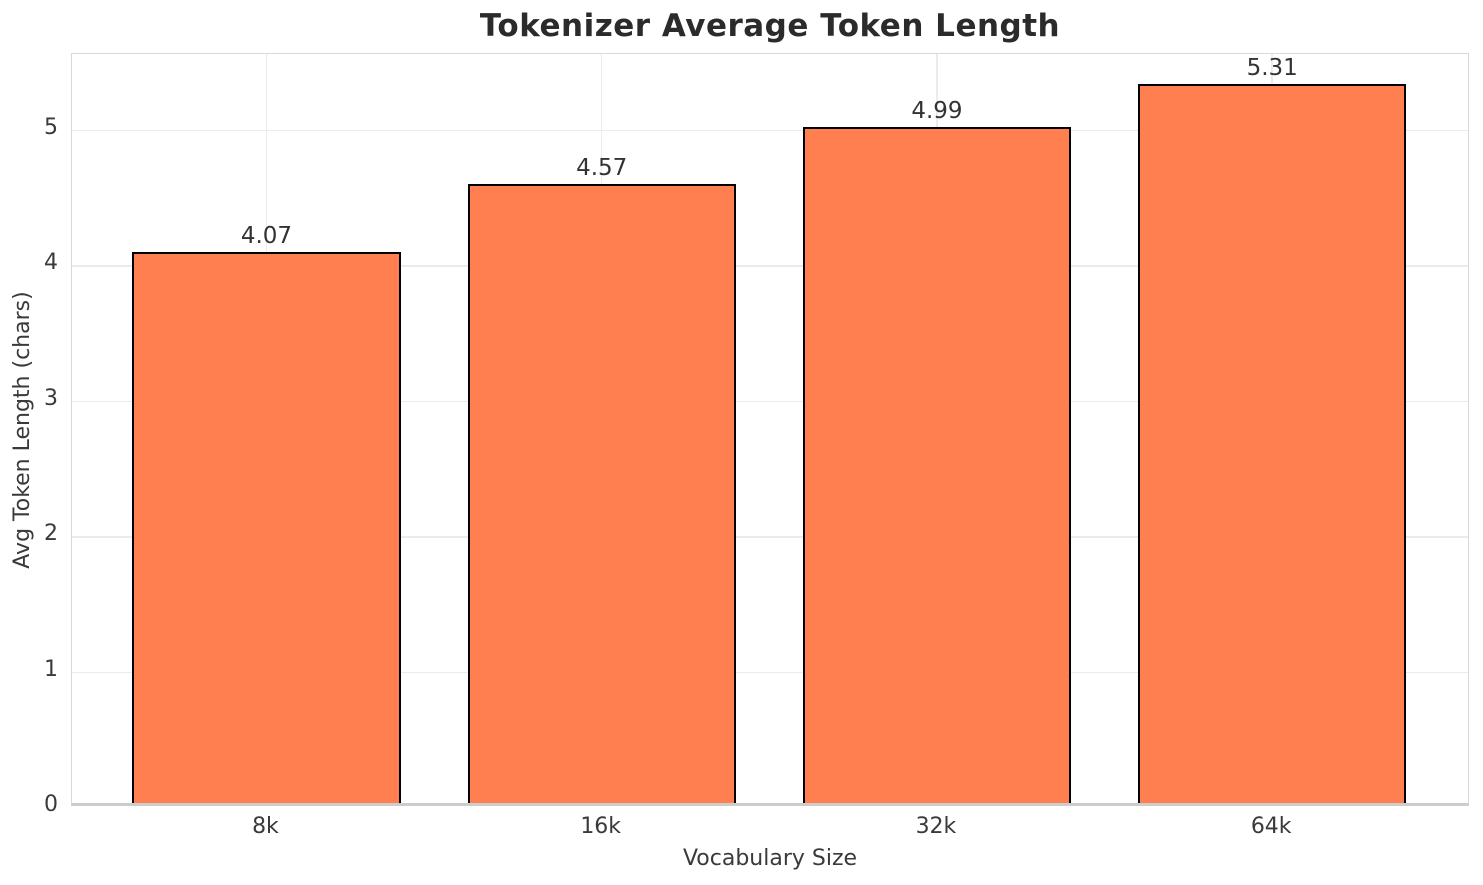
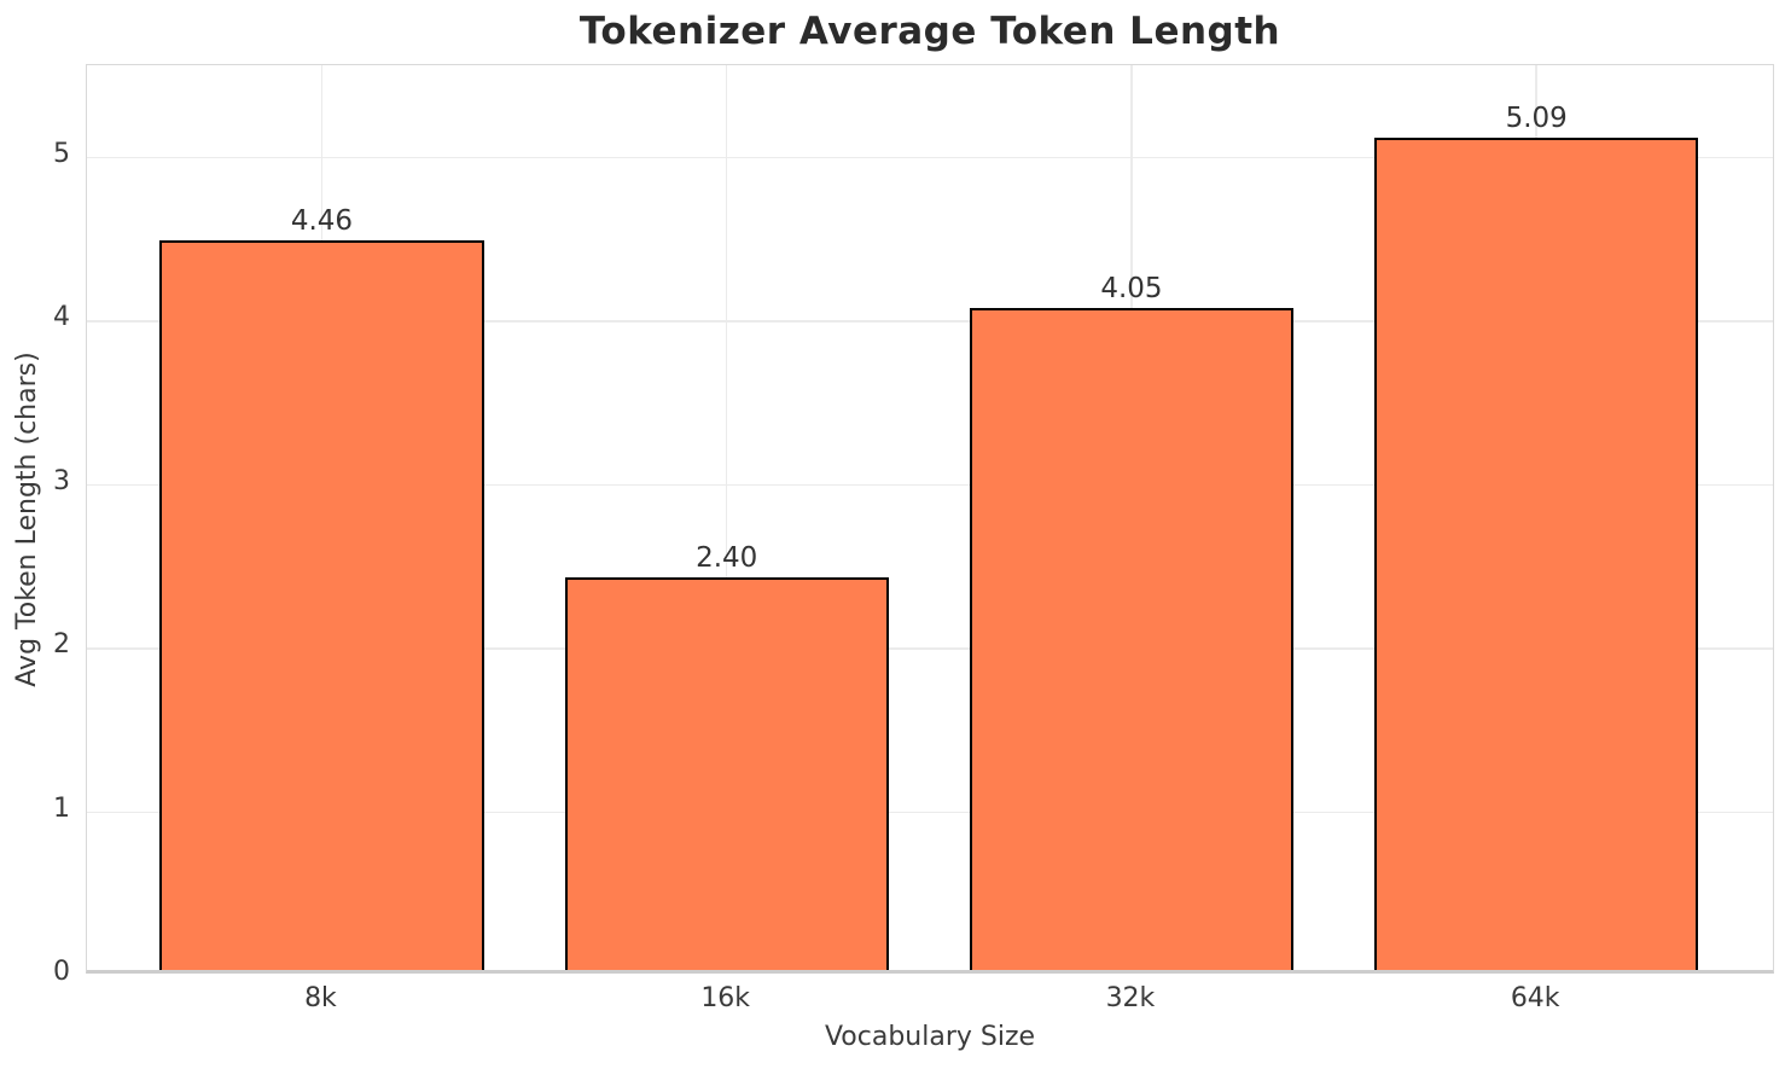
8k: 4.07 -> 4.46
16k: 4.57 -> 2.40
32k: 4.99 -> 4.05
64k: 5.31 -> 5.09
